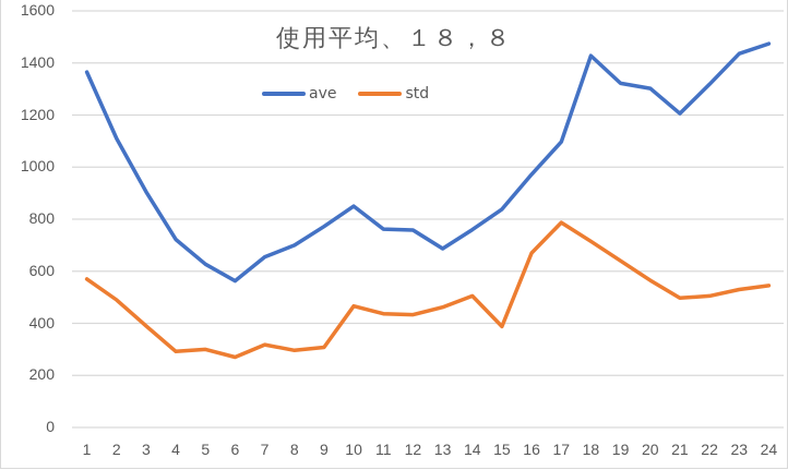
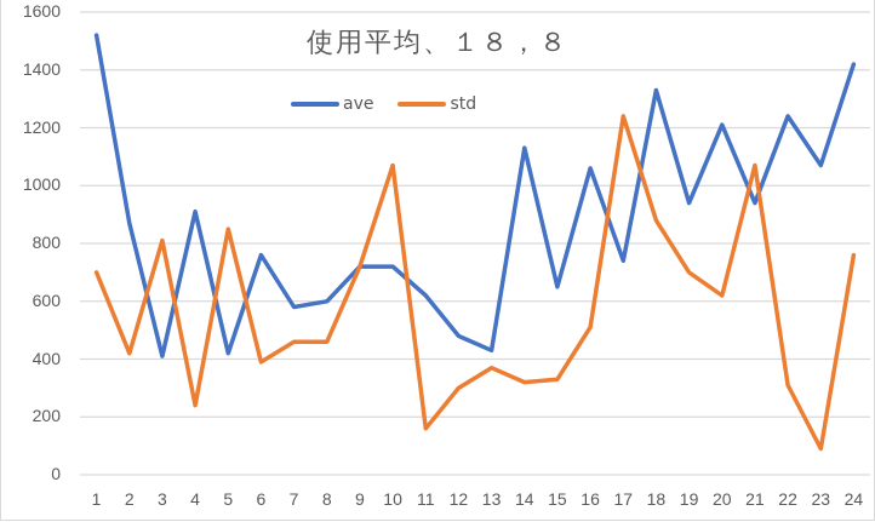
ave/1: 1360 -> 1520
std/1: 570 -> 700
ave/2: 1110 -> 870
std/2: 490 -> 420
ave/3: 900 -> 410
std/3: 390 -> 810
ave/4: 720 -> 910
std/4: 290 -> 240
ave/5: 630 -> 420
std/5: 300 -> 850
ave/6: 560 -> 760
std/6: 270 -> 390
ave/7: 660 -> 580
std/7: 320 -> 460
ave/8: 700 -> 600
std/8: 300 -> 460
ave/9: 770 -> 720
std/9: 310 -> 720
ave/10: 850 -> 720
std/10: 470 -> 1070
ave/11: 760 -> 620
std/11: 440 -> 160
ave/12: 760 -> 480
std/12: 430 -> 300
ave/13: 690 -> 430
std/13: 460 -> 370
ave/14: 760 -> 1130
std/14: 500 -> 320
ave/15: 840 -> 650
std/15: 390 -> 330
ave/16: 970 -> 1060
std/16: 670 -> 510
ave/17: 1100 -> 740
std/17: 790 -> 1240
ave/18: 1430 -> 1330
std/18: 720 -> 880
ave/19: 1320 -> 940
std/19: 640 -> 700
ave/20: 1300 -> 1210
std/20: 560 -> 620
ave/21: 1210 -> 940
std/21: 500 -> 1070
ave/22: 1320 -> 1240
std/22: 500 -> 310
ave/23: 1440 -> 1070
std/23: 530 -> 90
ave/24: 1470 -> 1420
std/24: 540 -> 760
